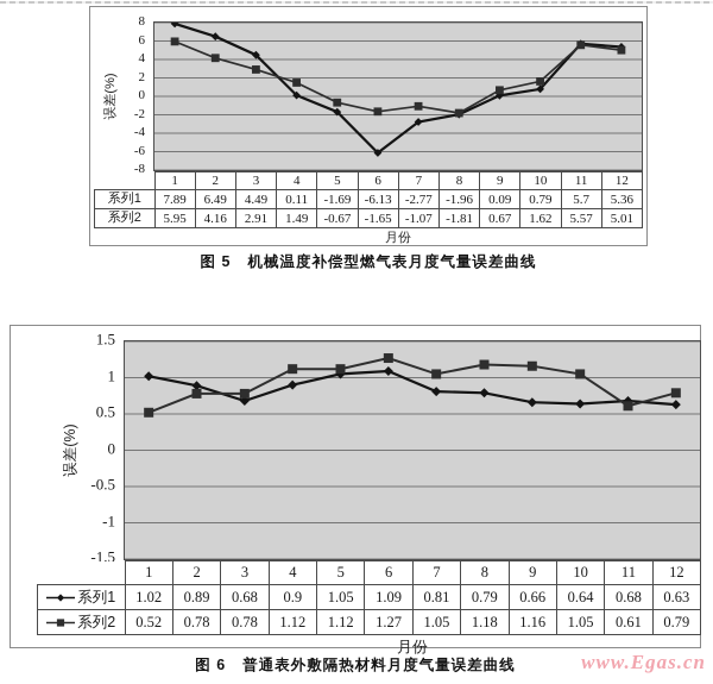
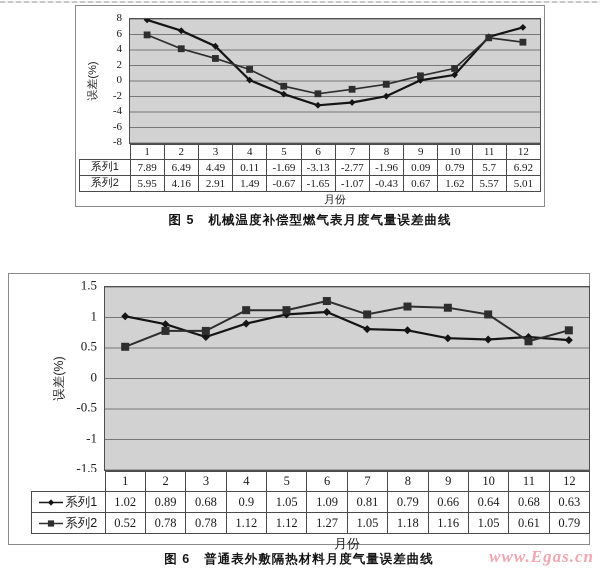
图 5 机械温度补偿型燃气表月度气量误差曲线/系列1/6: -6.13 -> -3.13
图 5 机械温度补偿型燃气表月度气量误差曲线/系列2/8: -1.81 -> -0.43
图 5 机械温度补偿型燃气表月度气量误差曲线/系列1/12: 5.36 -> 6.92
